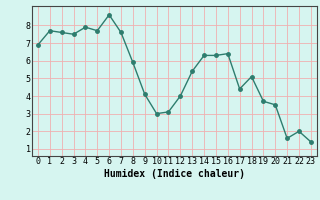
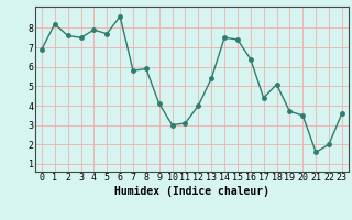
1: 7.7 -> 8.2
7: 7.6 -> 5.8
14: 6.3 -> 7.5
15: 6.3 -> 7.4
23: 1.4 -> 3.6
